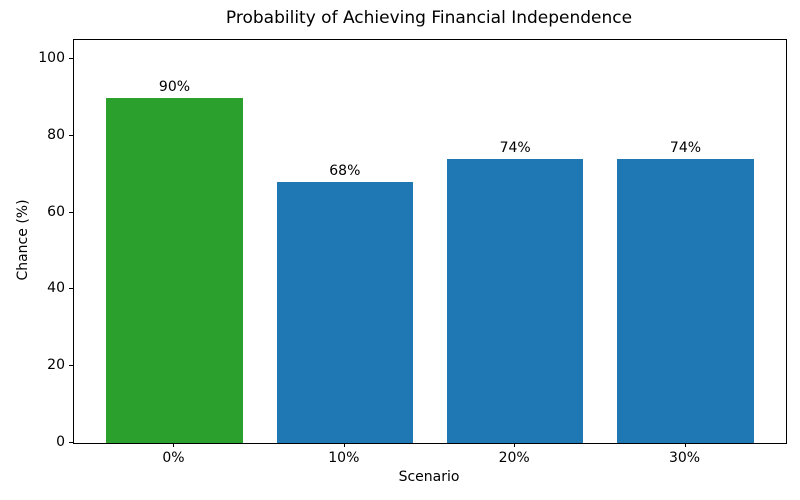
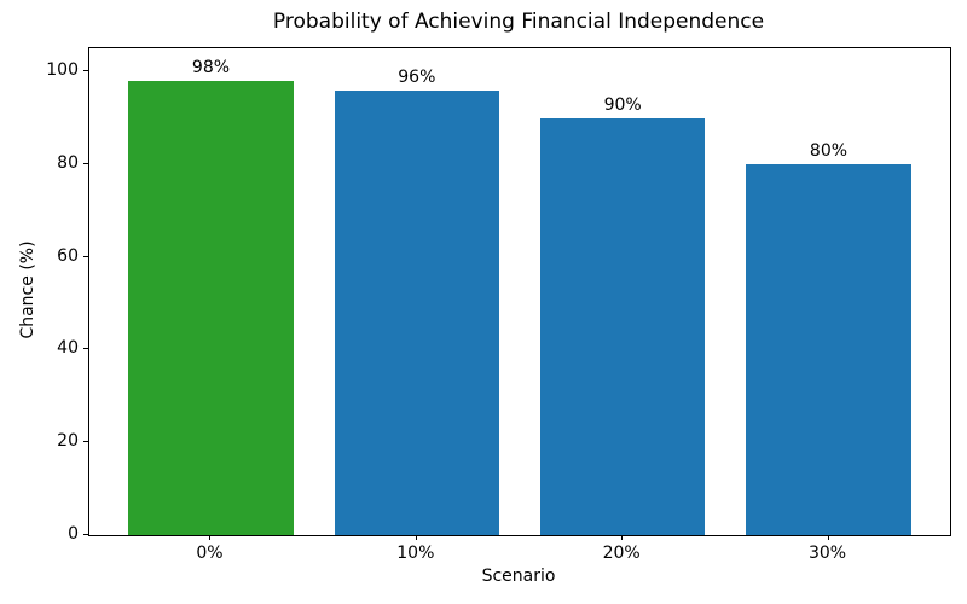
0%: 90% -> 98%
10%: 68% -> 96%
20%: 74% -> 90%
30%: 74% -> 80%
